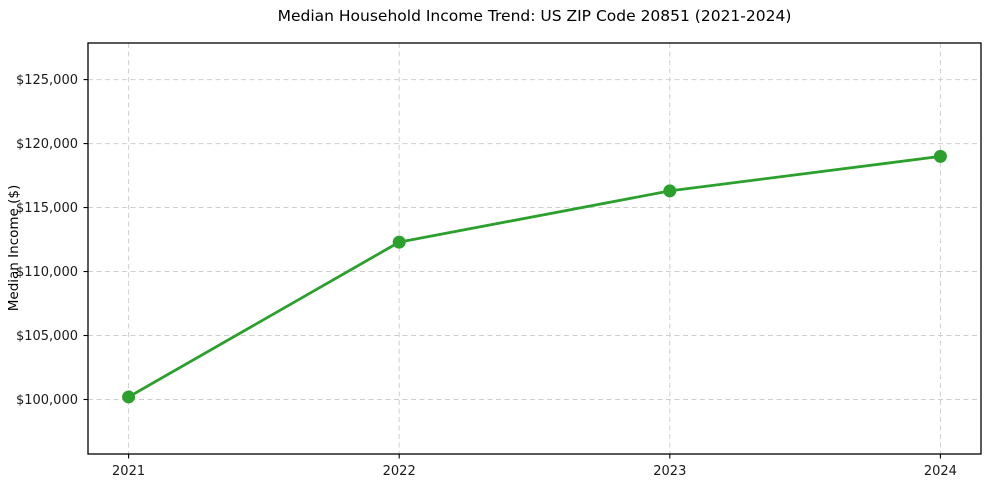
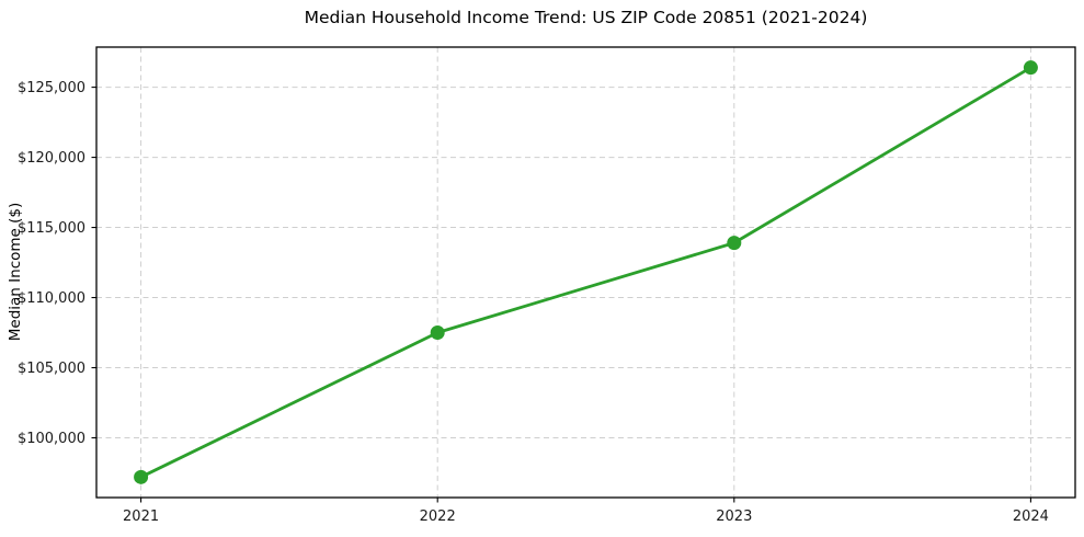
2021: $100200 -> $97200
2022: $112300 -> $107500
2023: $116300 -> $113900
2024: $119000 -> $126400
